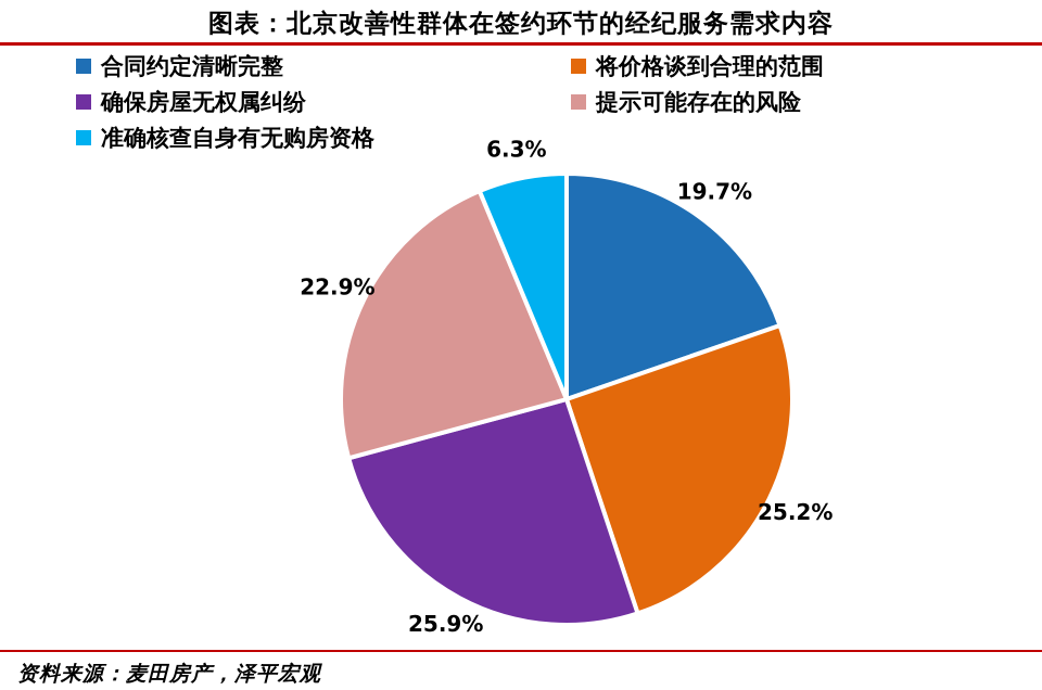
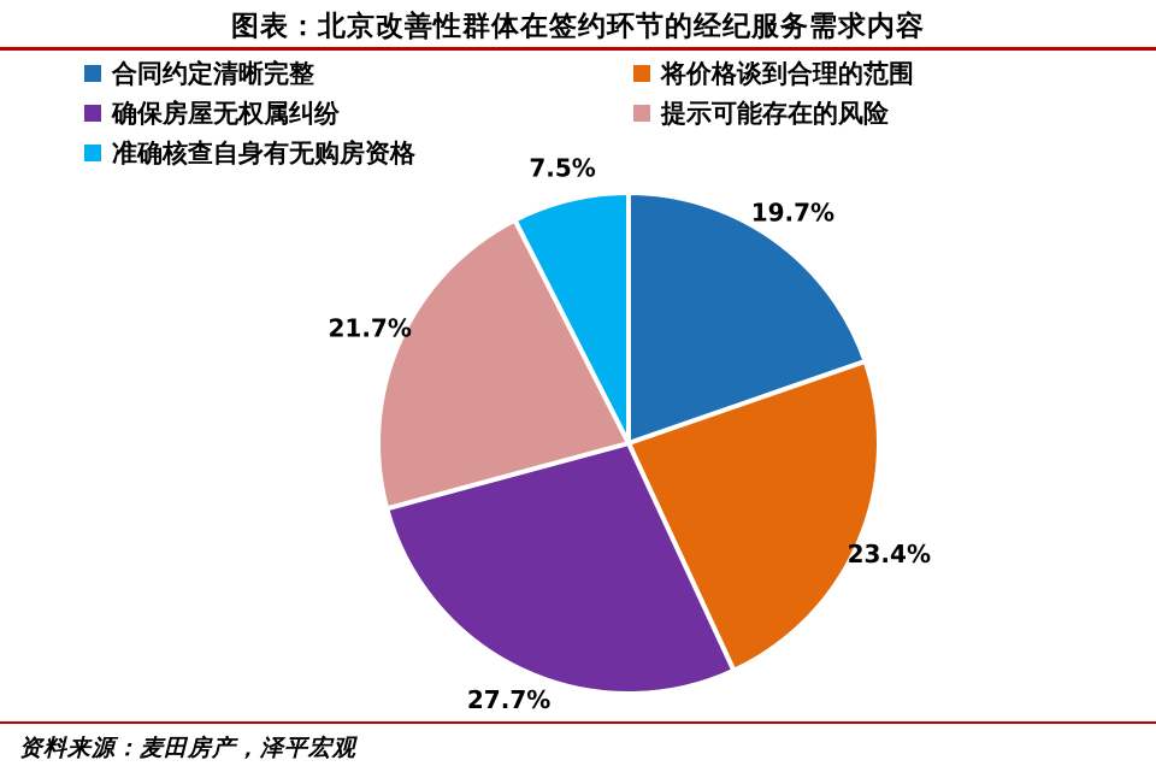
将价格谈到合理的范围: 25.2% -> 23.4%
确保房屋无权属纠纷: 25.9% -> 27.7%
提示可能存在的风险: 22.9% -> 21.7%
准确核查自身有无购房资格: 6.3% -> 7.5%
